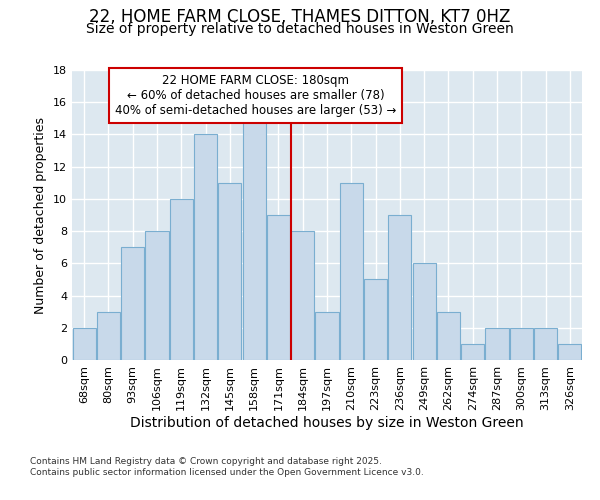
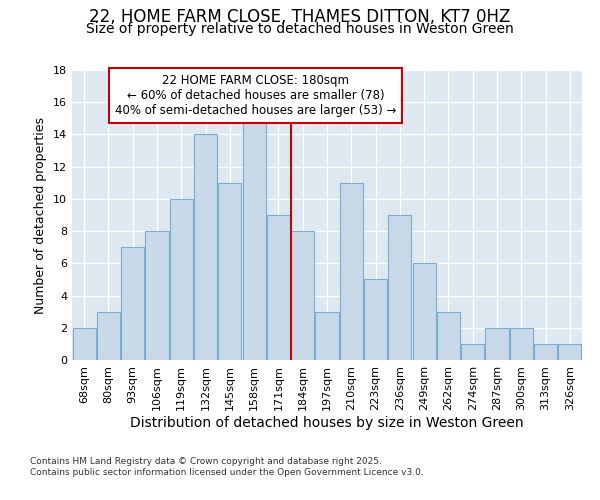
313sqm: 2 -> 1
